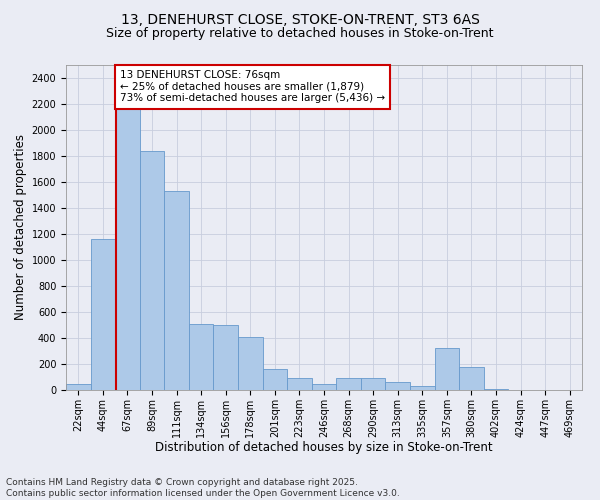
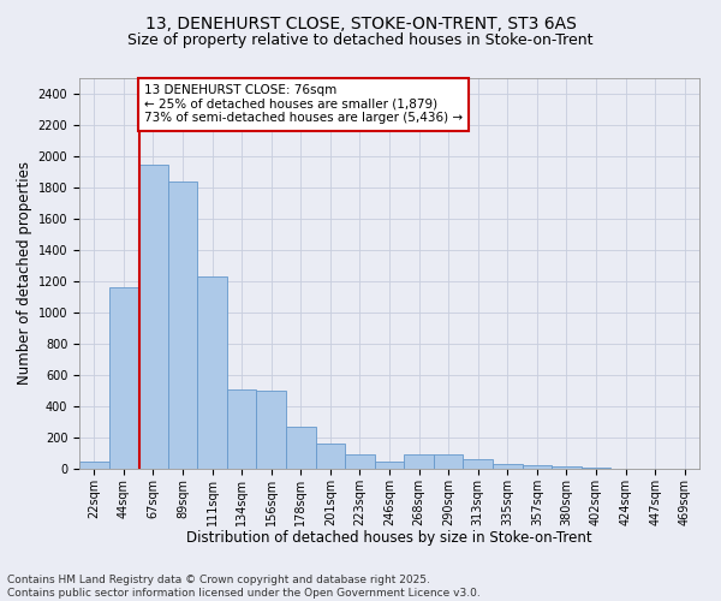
67sqm: 2180 -> 1950
111sqm: 1530 -> 1230
178sqm: 410 -> 270
357sqm: 320 -> 20
380sqm: 180 -> 20
